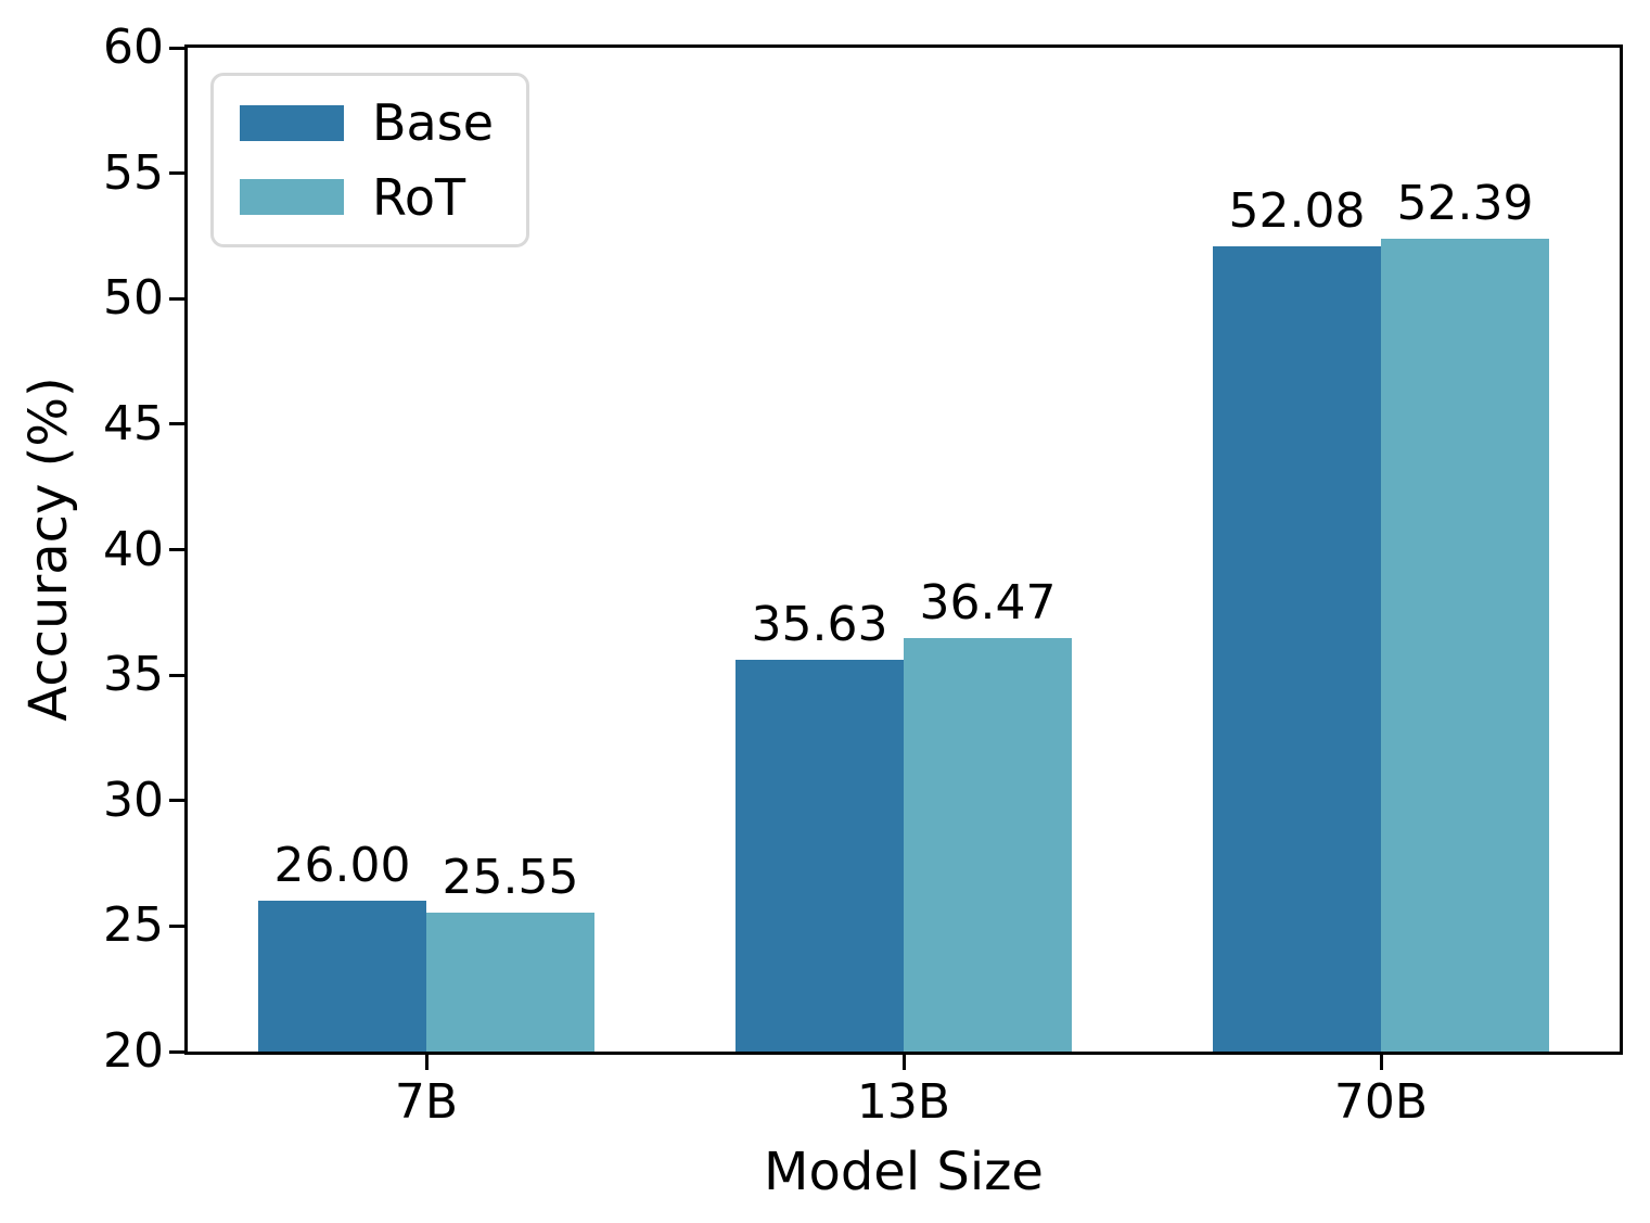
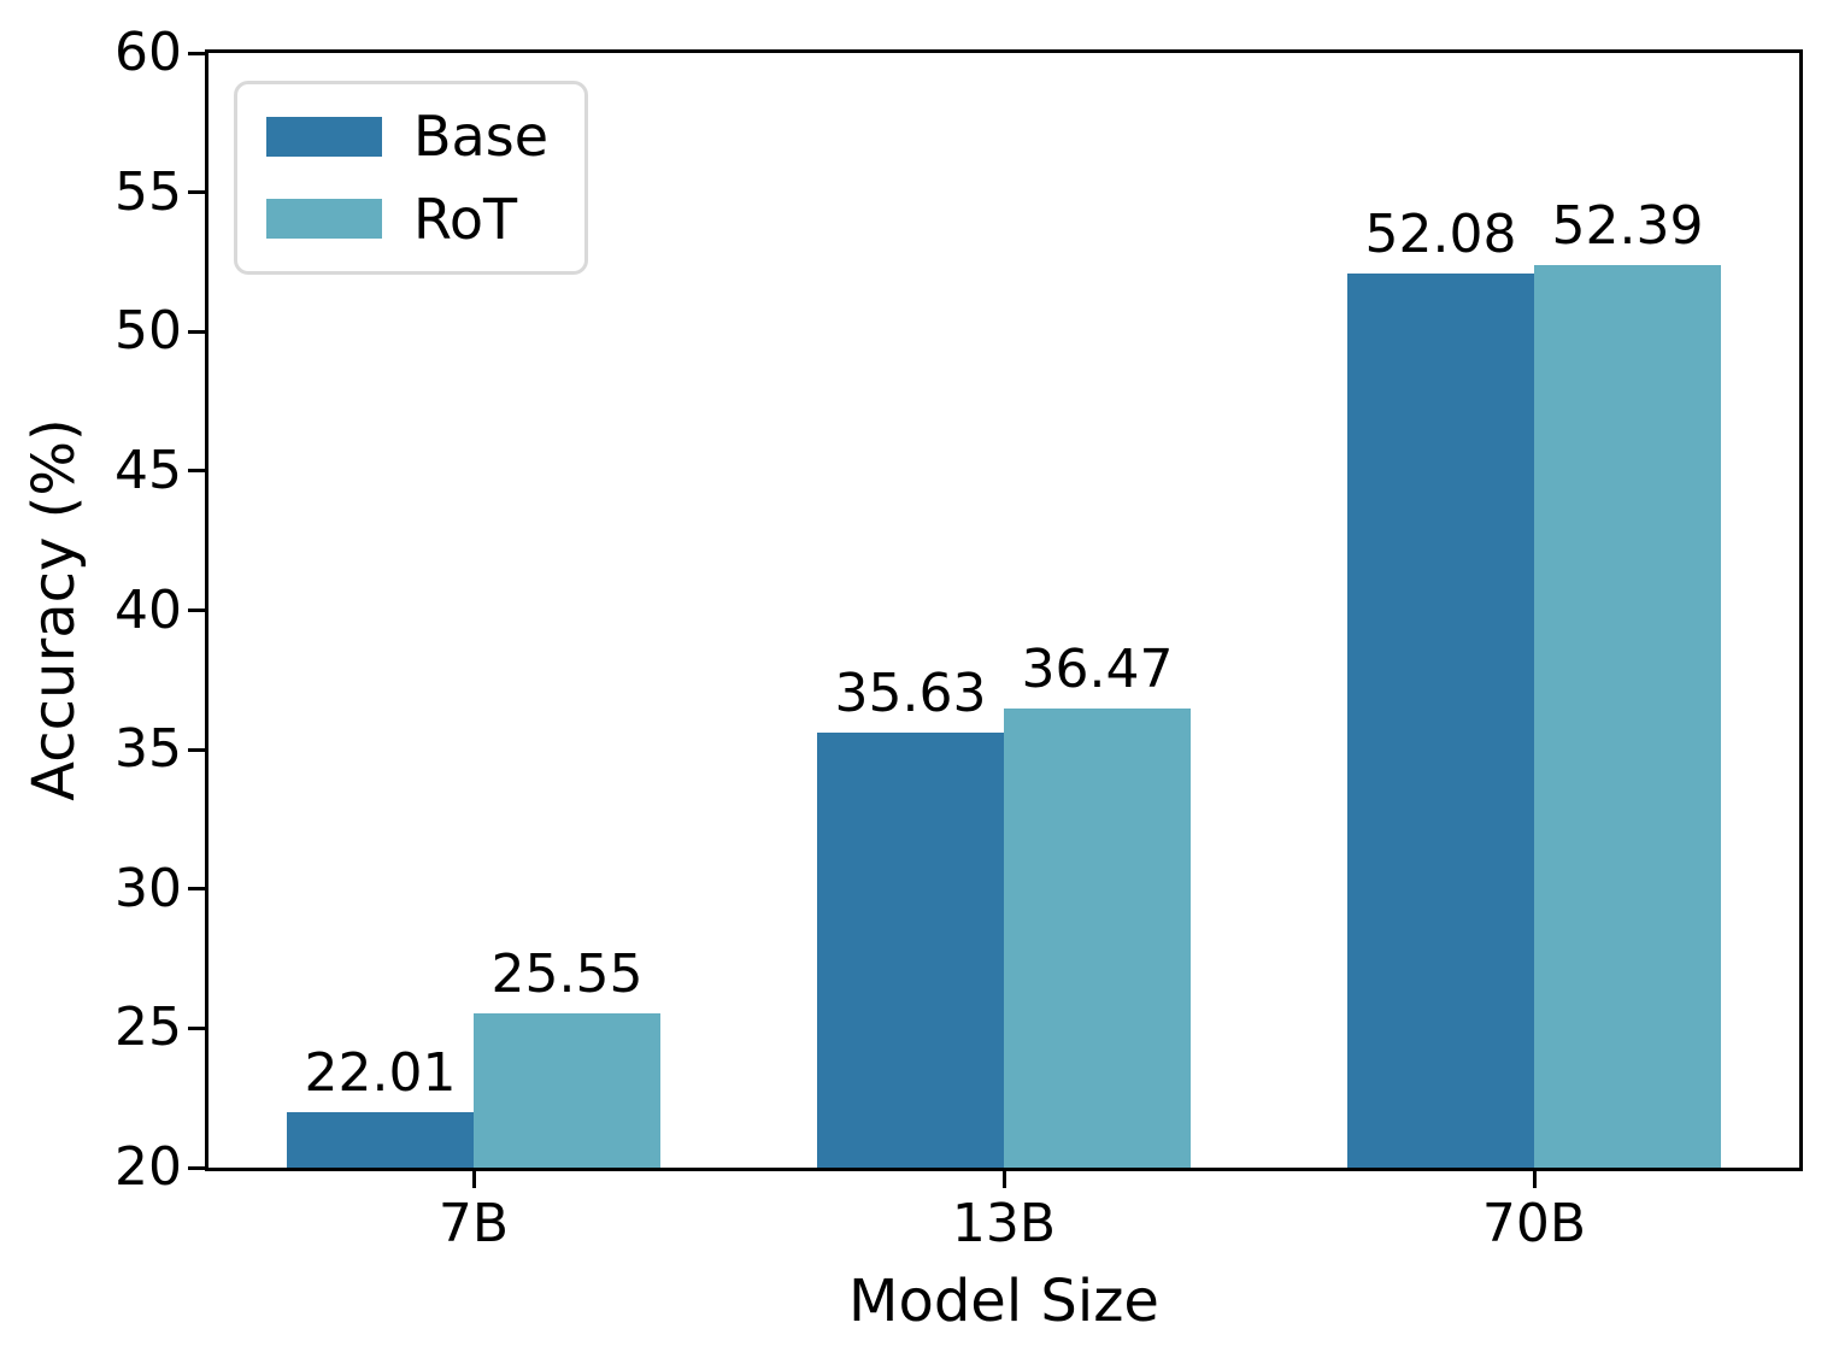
Base/7B: 26.00 -> 22.01
